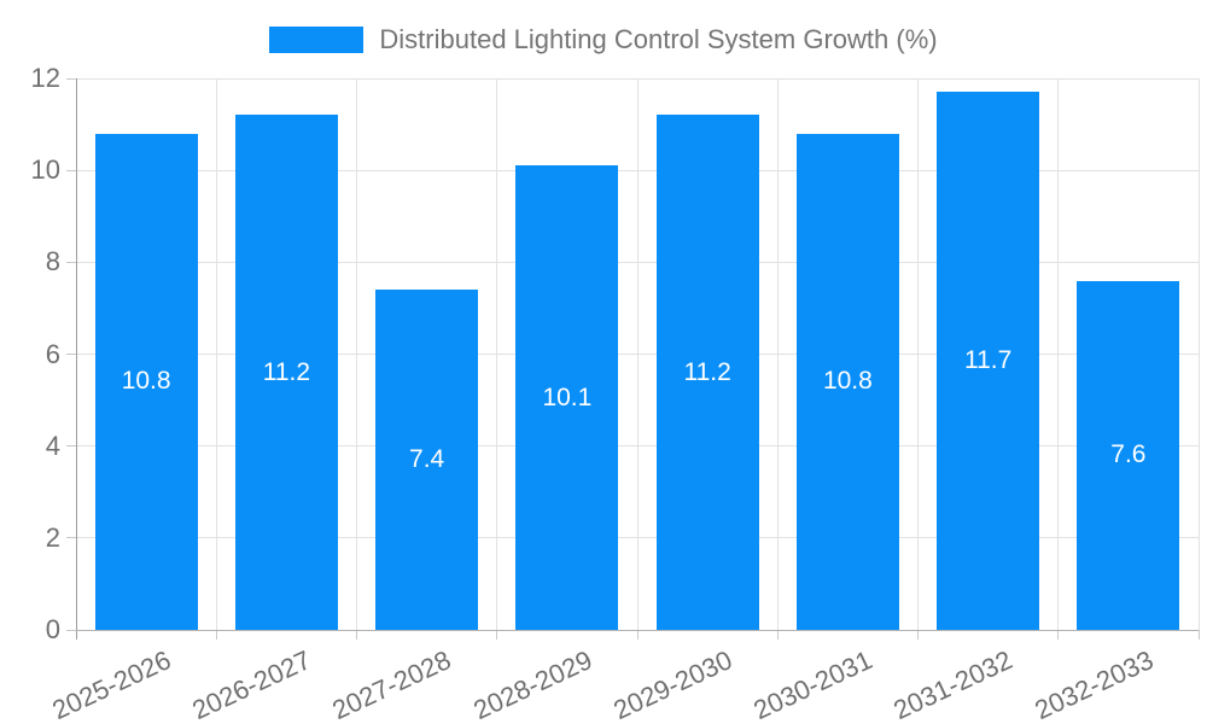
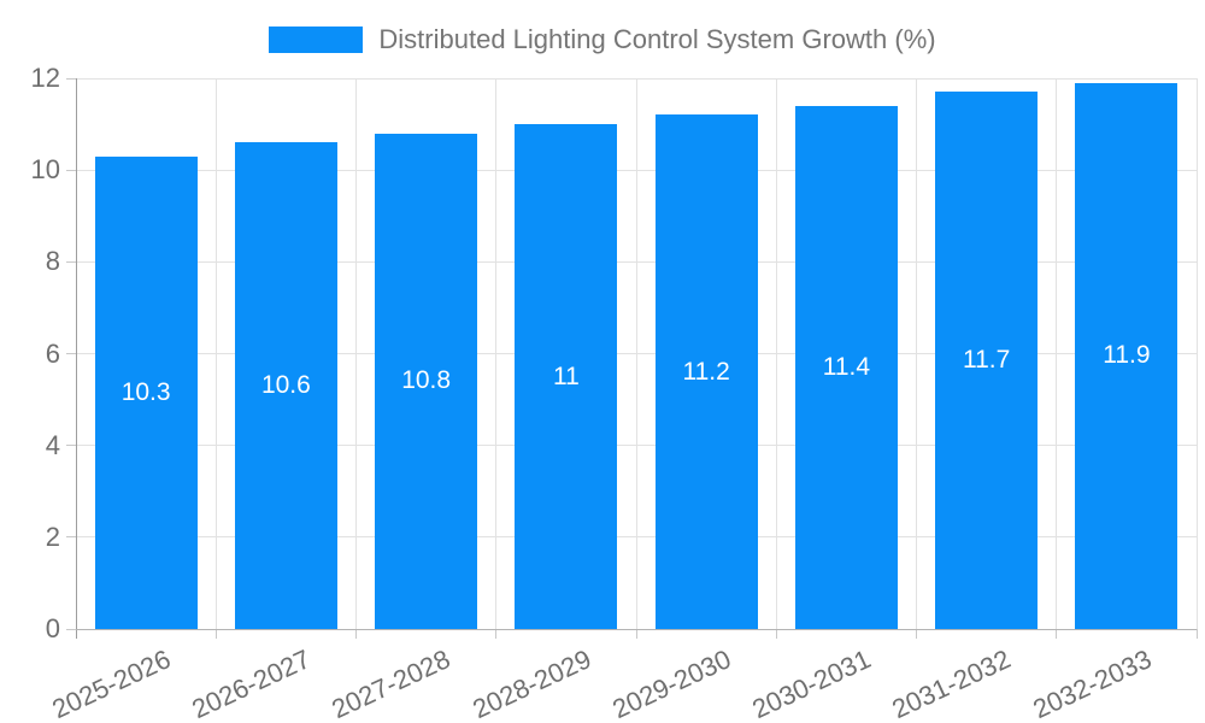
2025-2026: 10.8 -> 10.3
2026-2027: 11.2 -> 10.6
2027-2028: 7.4 -> 10.8
2028-2029: 10.1 -> 11
2030-2031: 10.8 -> 11.4
2032-2033: 7.6 -> 11.9
